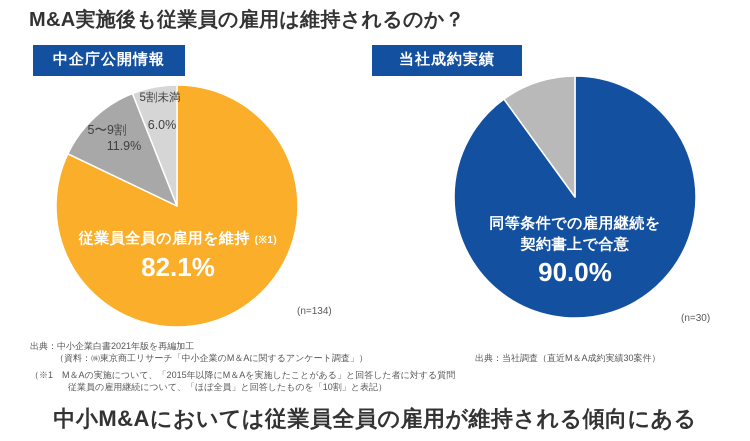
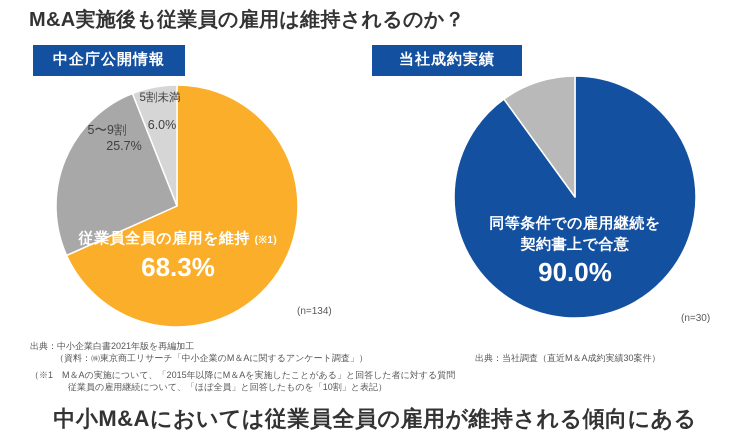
中企庁公開情報/従業員全員の雇用を維持: 82.1% -> 68.3%
中企庁公開情報/5〜9割: 11.9% -> 25.7%
